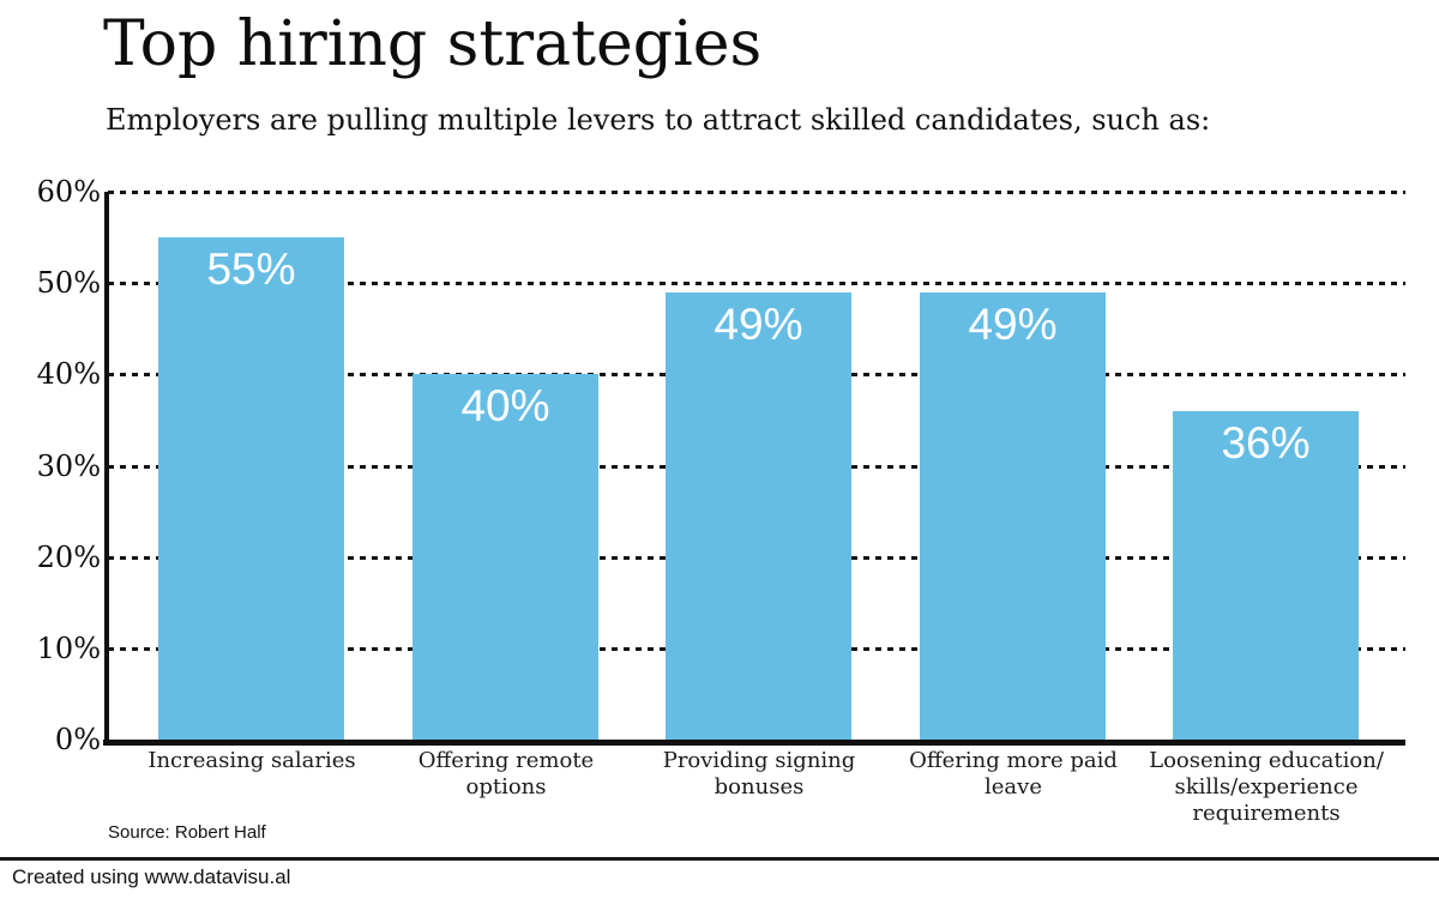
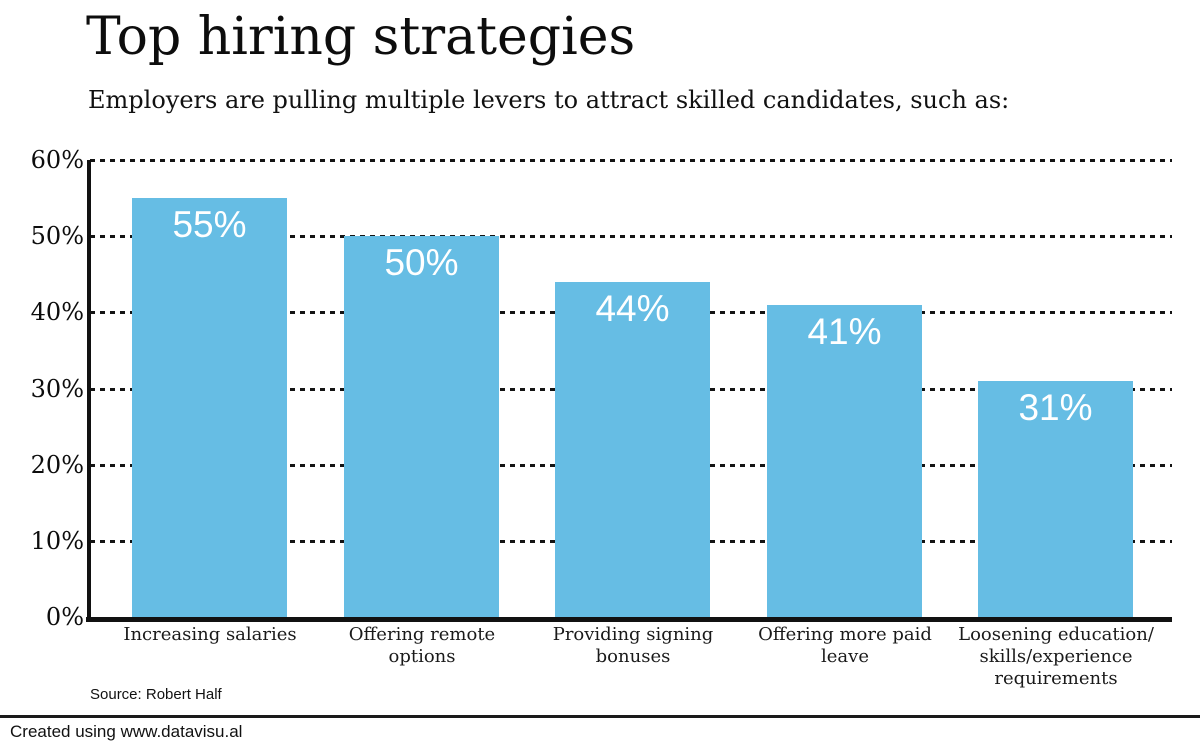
Offering remote options: 40% -> 50%
Providing signing bonuses: 49% -> 44%
Offering more paid leave: 49% -> 41%
Loosening education/ skills/experience requirements: 36% -> 31%
